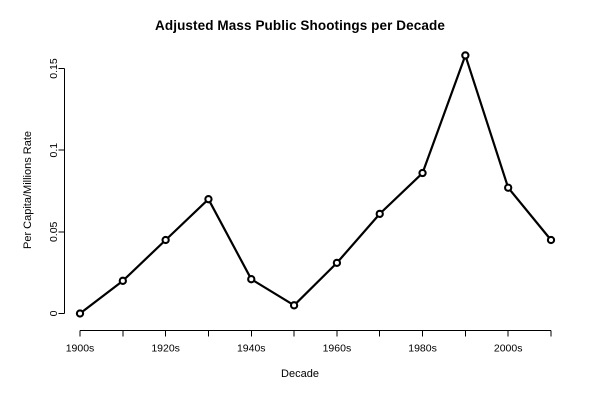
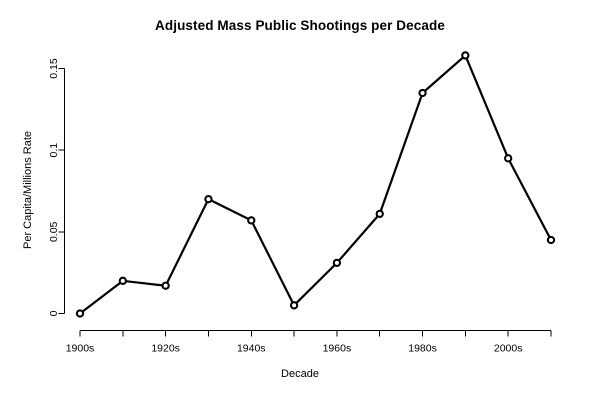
1920s: 0.045 -> 0.017
1940s: 0.021 -> 0.057
1980s: 0.086 -> 0.135
2000s: 0.077 -> 0.095
